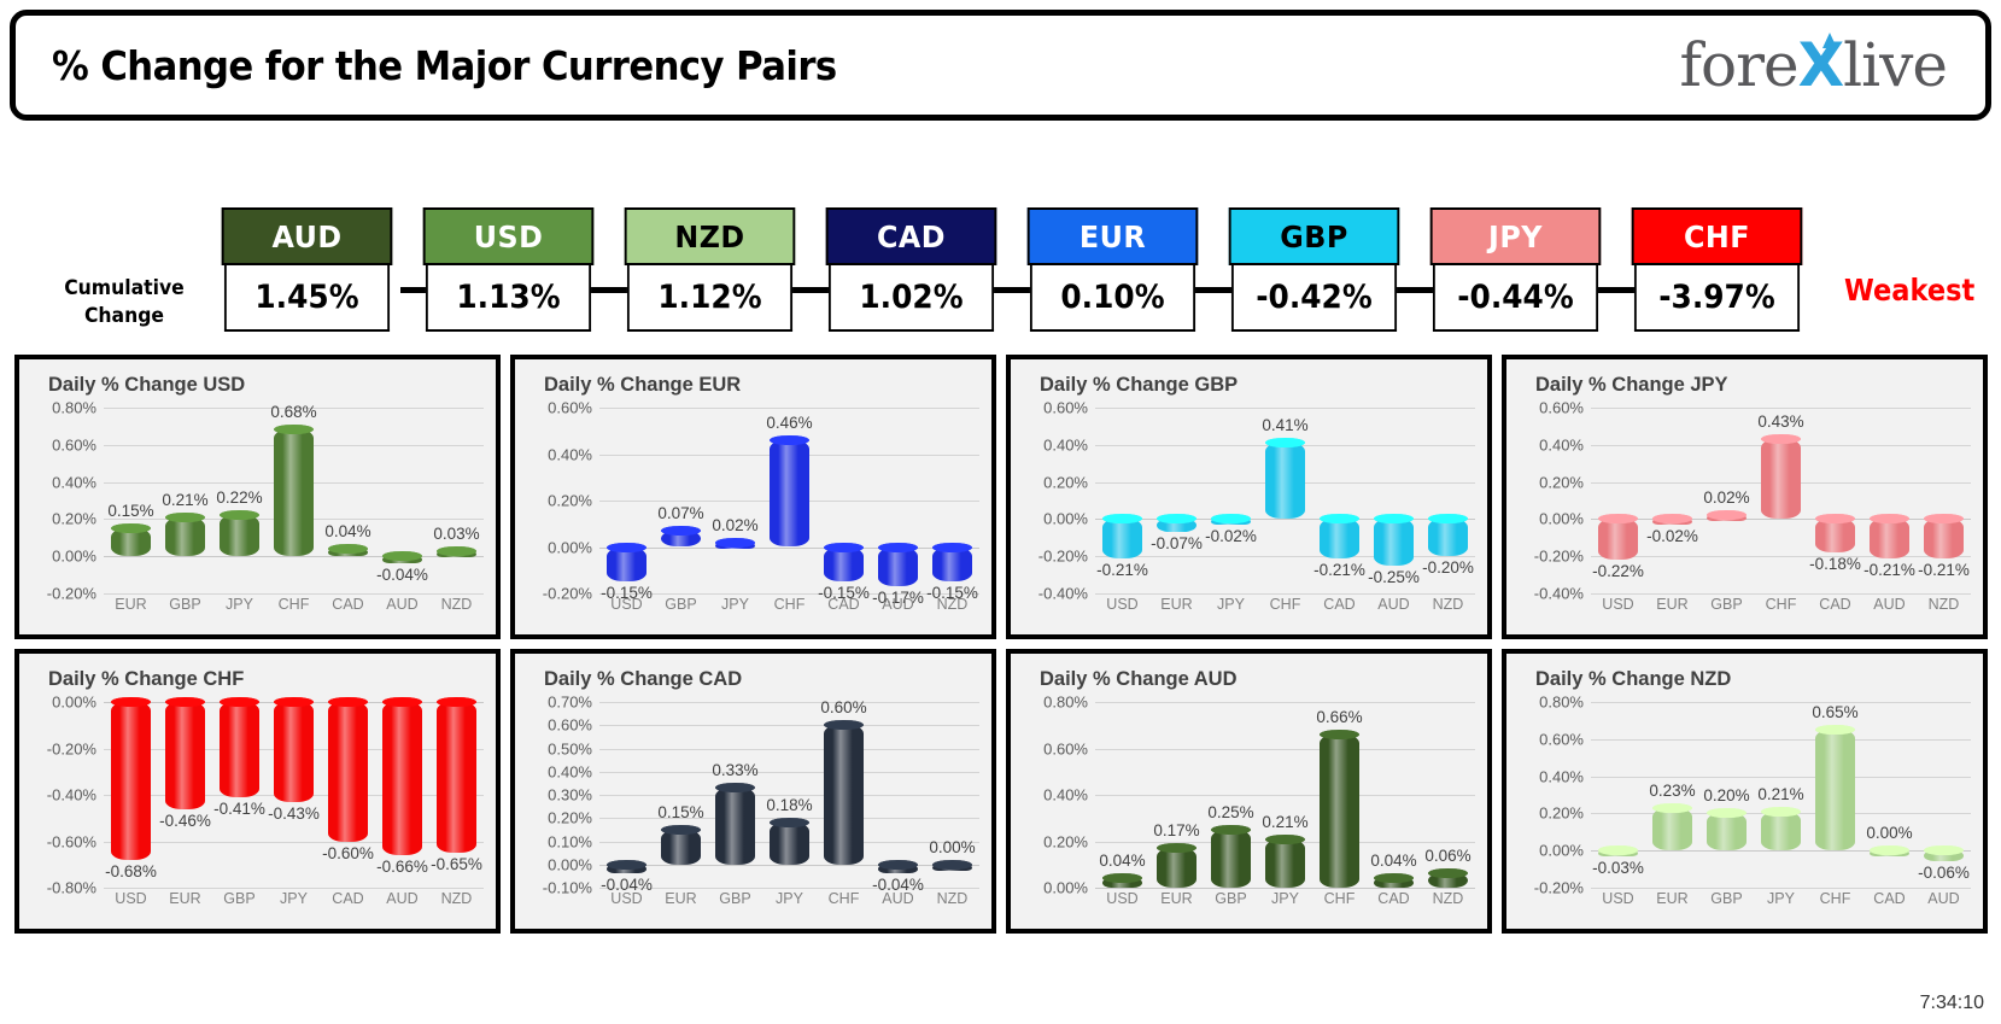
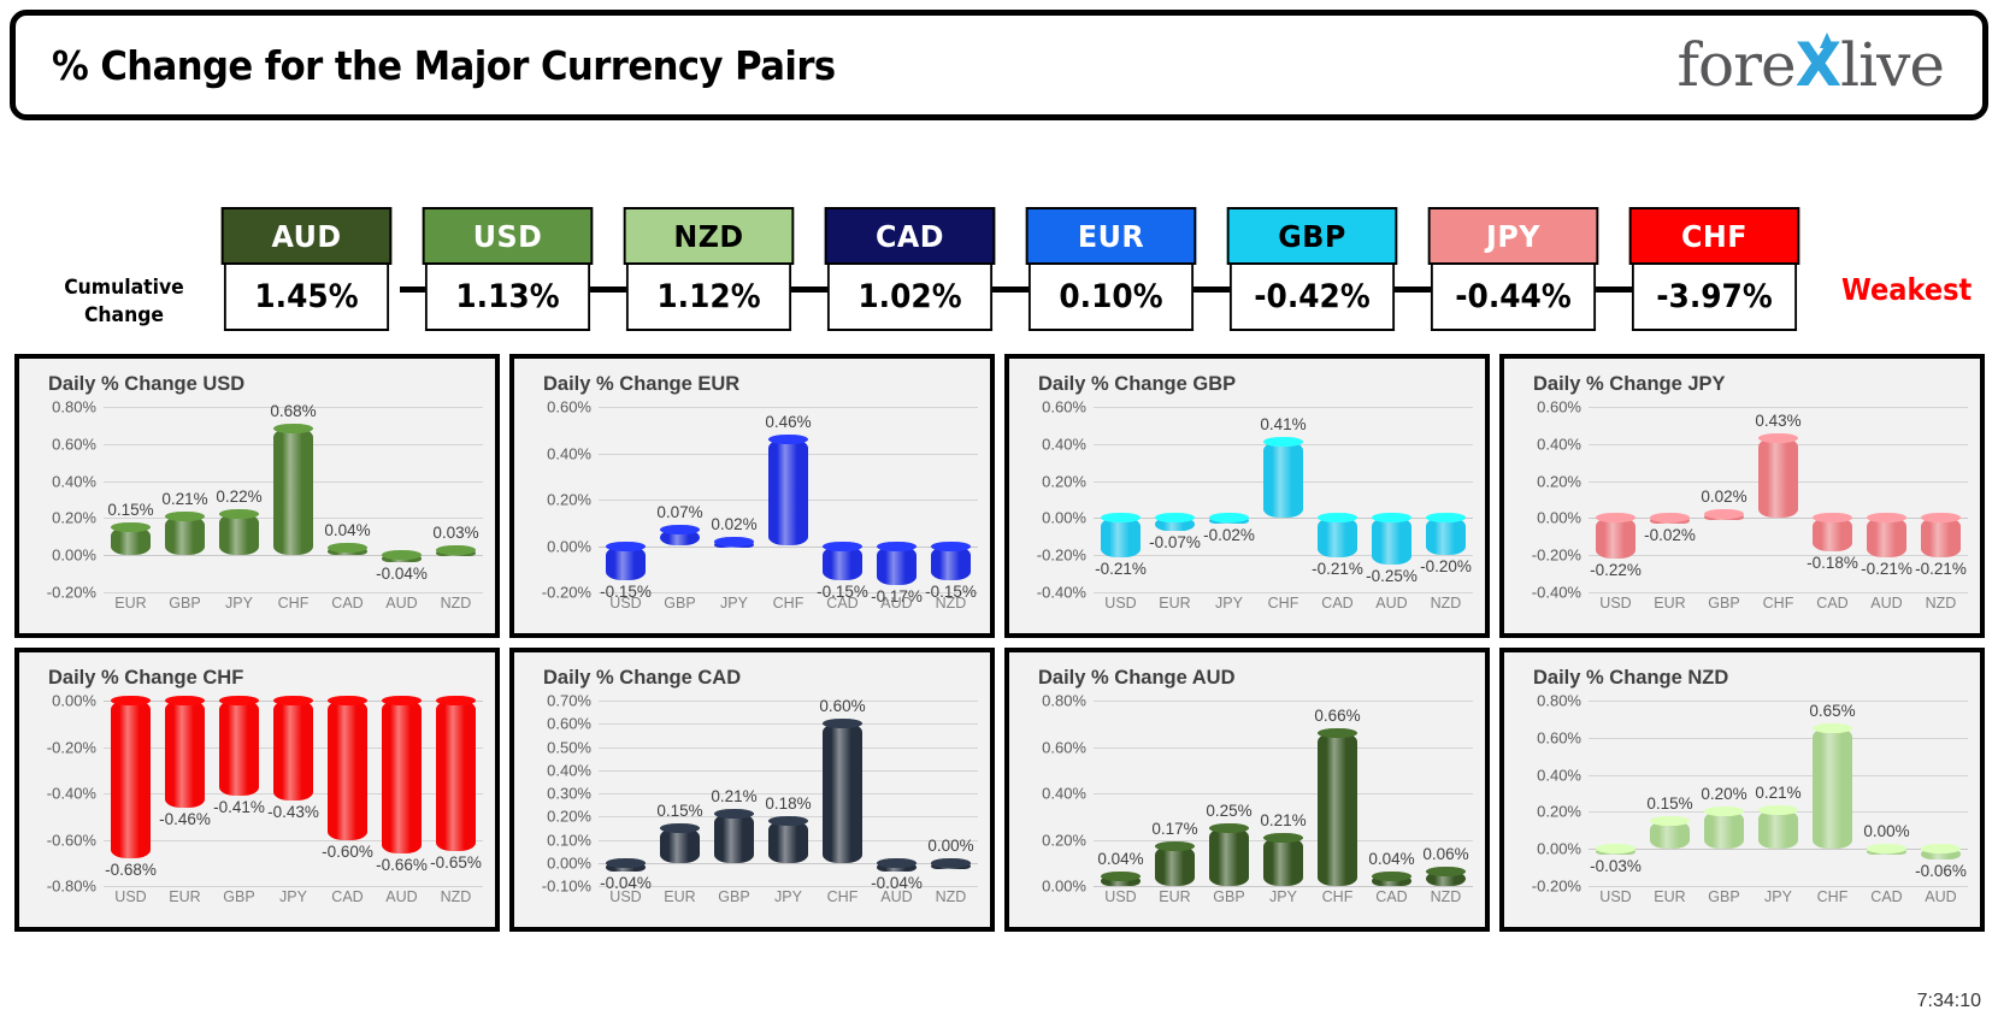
Daily % Change CAD/GBP: 0.33% -> 0.21%
Daily % Change NZD/EUR: 0.23% -> 0.15%
